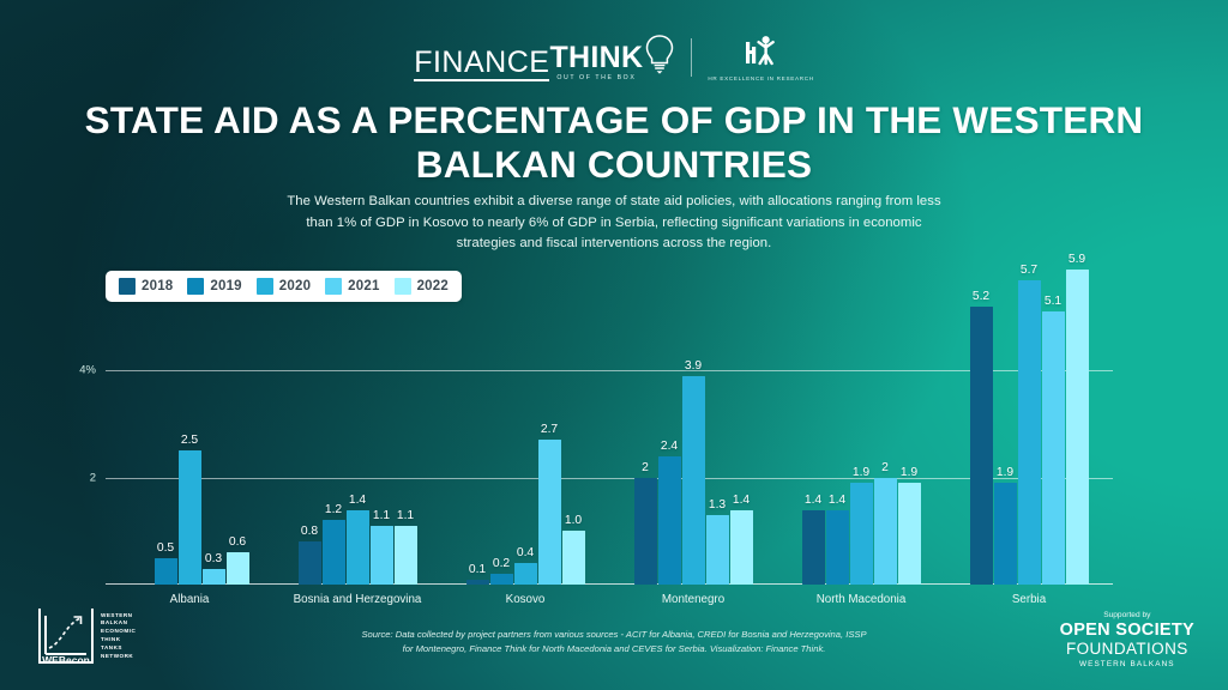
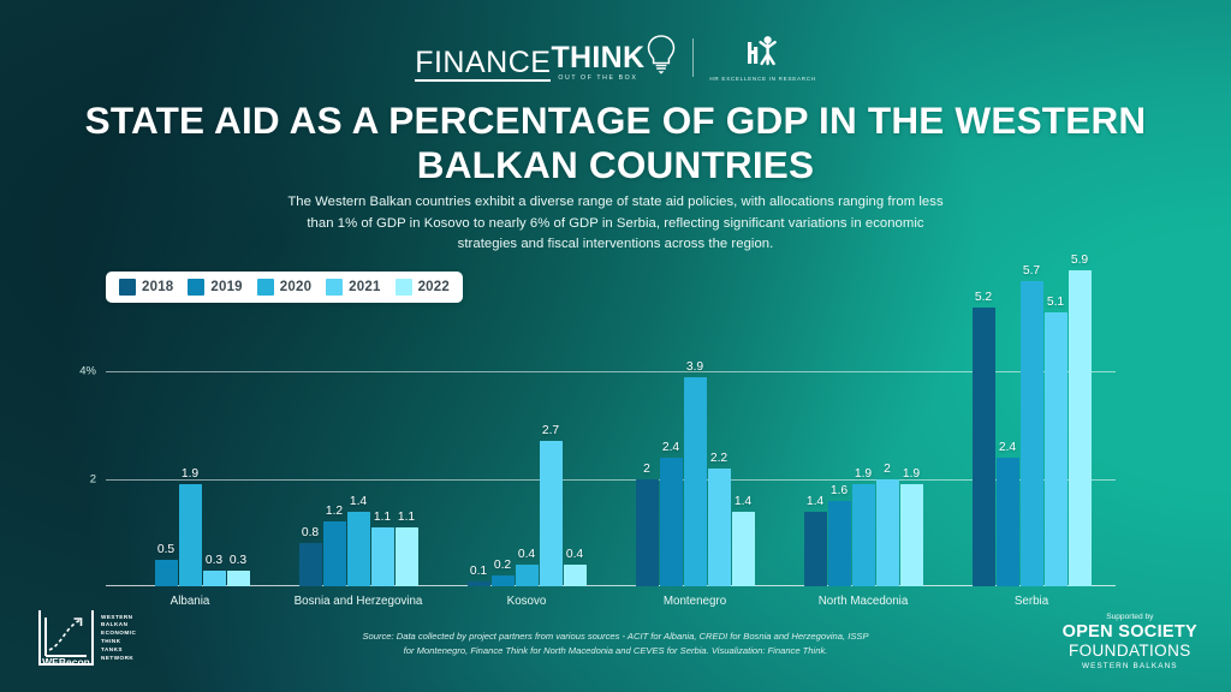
2020/Albania: 2.5 -> 1.9
2022/Albania: 0.6 -> 0.3
2022/Kosovo: 1.0 -> 0.4
2021/Montenegro: 1.3 -> 2.2
2019/North Macedonia: 1.4 -> 1.6
2019/Serbia: 1.9 -> 2.4
